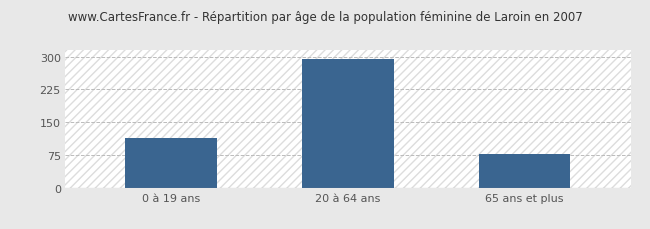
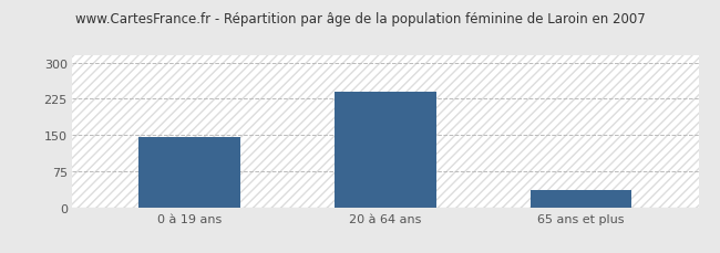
0 à 19 ans: 113 -> 145
20 à 64 ans: 294 -> 240
65 ans et plus: 76 -> 35
